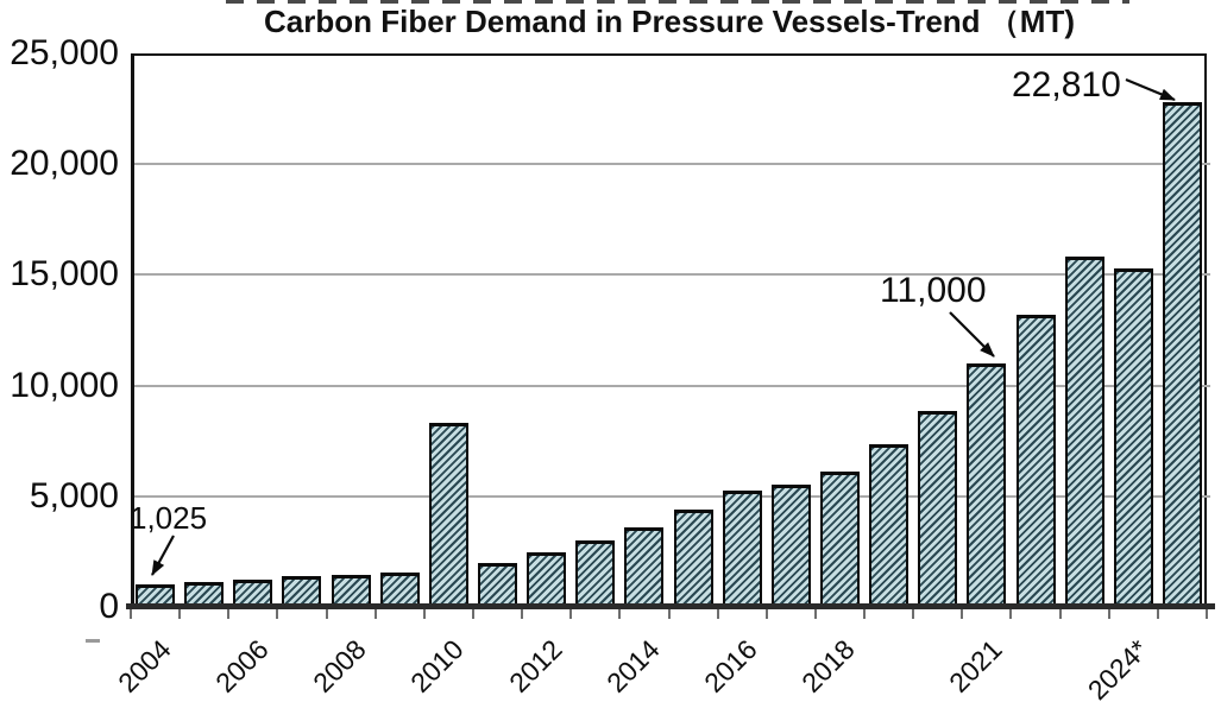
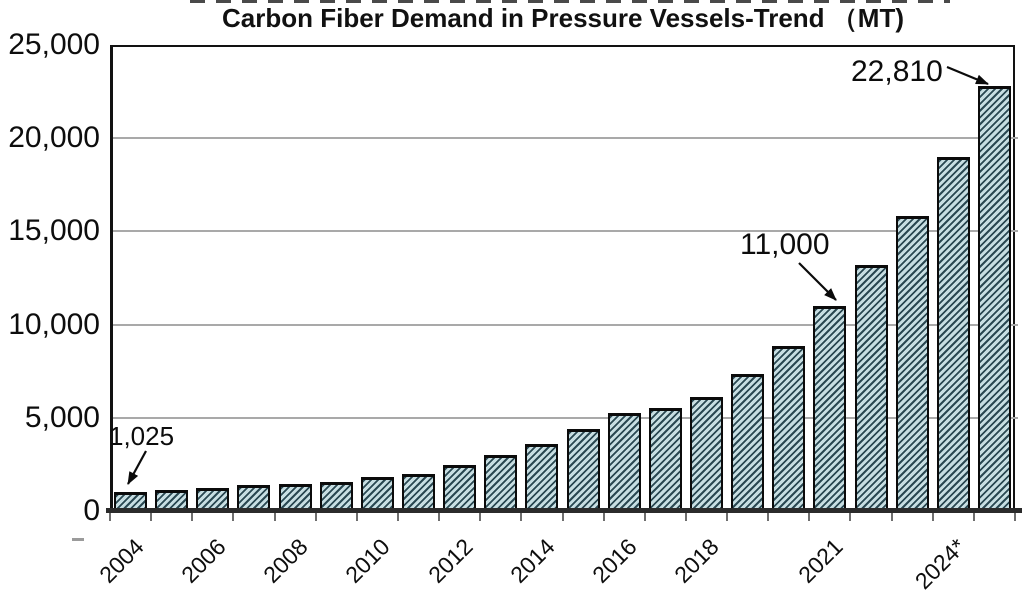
2010: 8300 -> 1800
2024*: 15300 -> 19000
